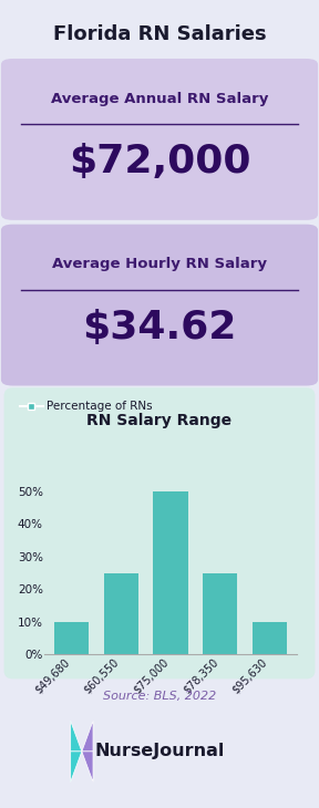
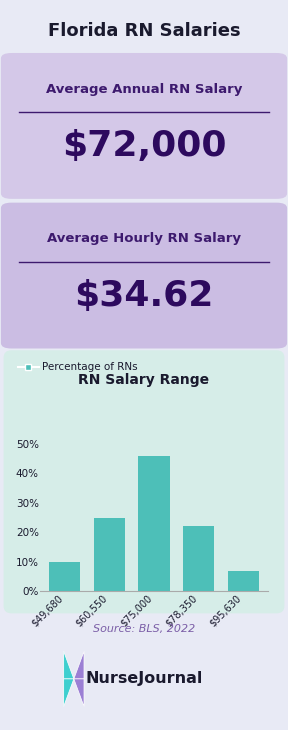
$75,000: 50% -> 46%
$78,350: 25% -> 22%
$95,630: 10% -> 7%
